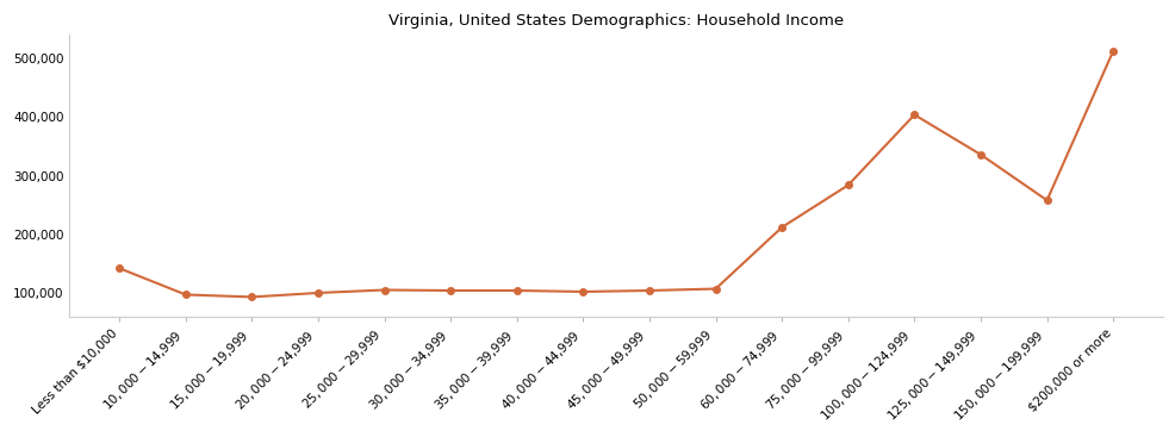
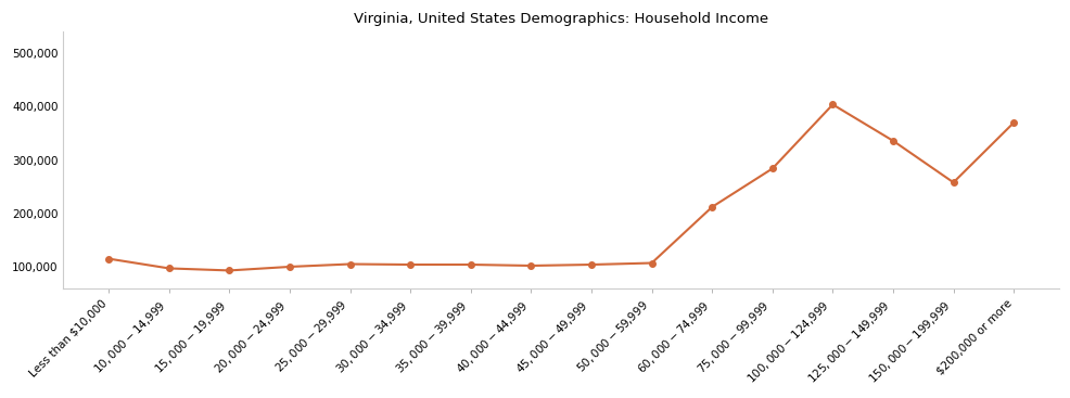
Less than $10,000: 142,000 -> 115,000
$200,000 or more: 513,000 -> 370,000
